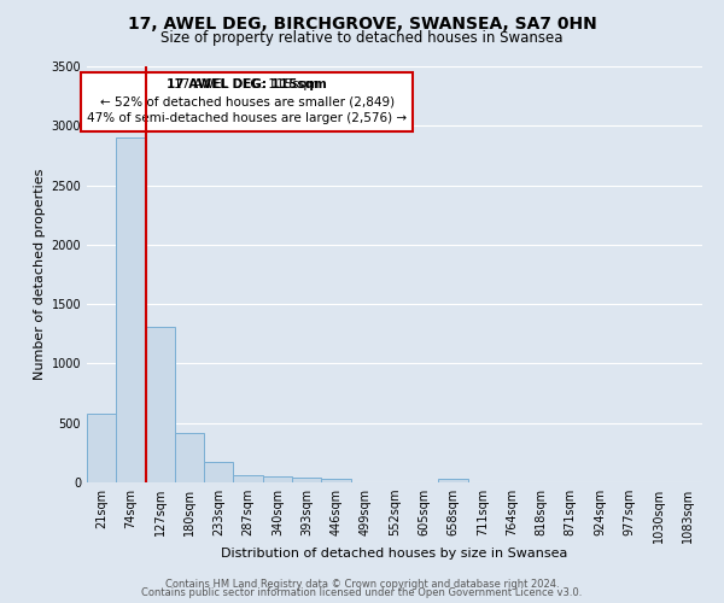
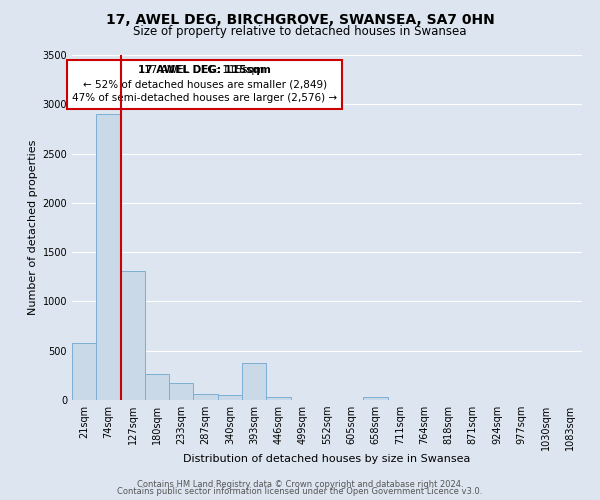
180sqm: 420 -> 260
393sqm: 40 -> 380
